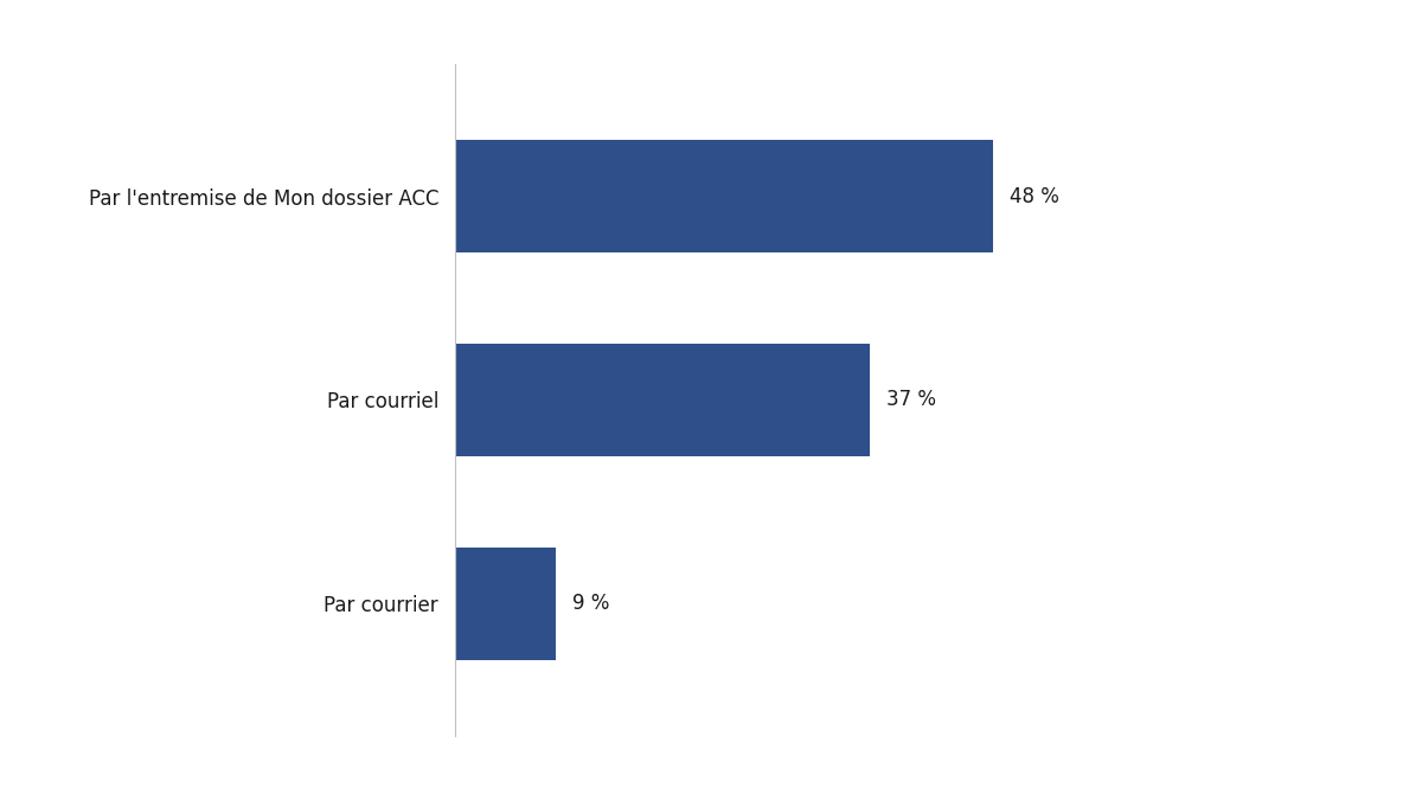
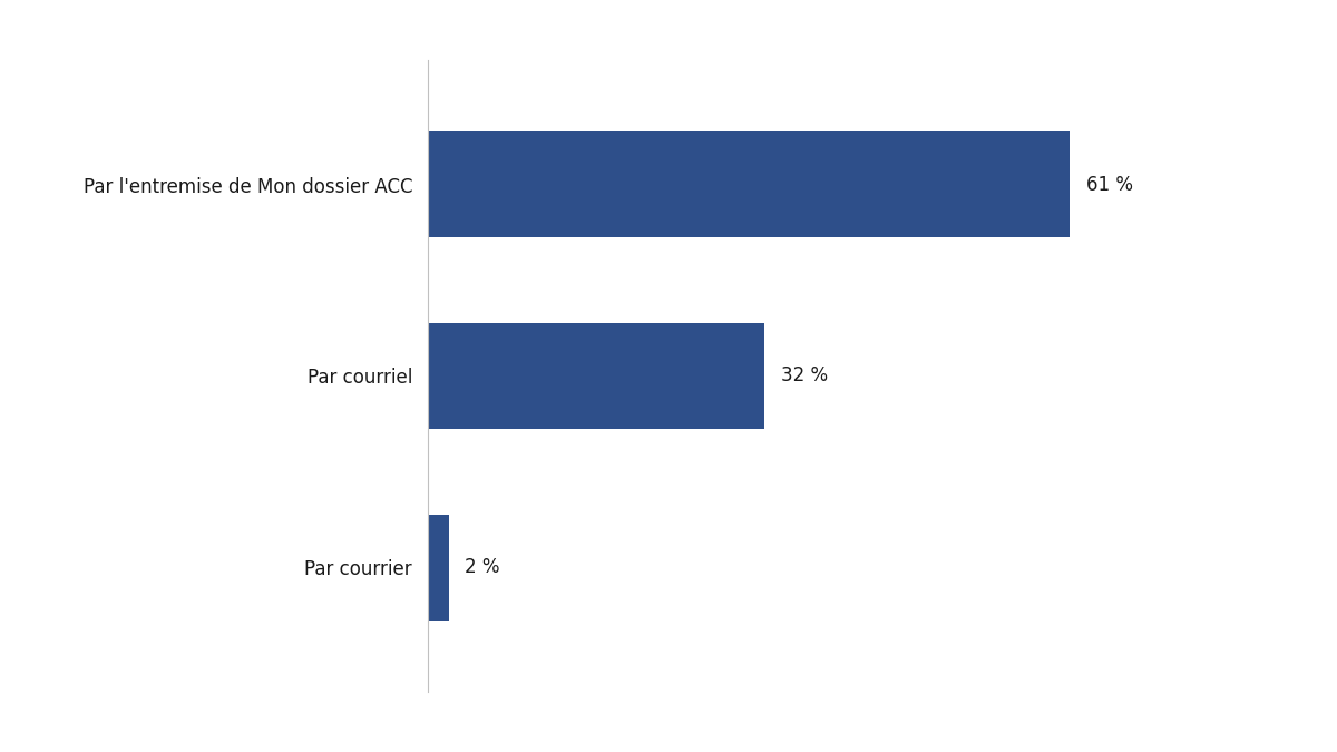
Par l'entremise de Mon dossier ACC: 48 -> 61
Par courriel: 37 -> 32
Par courrier: 9 -> 2
